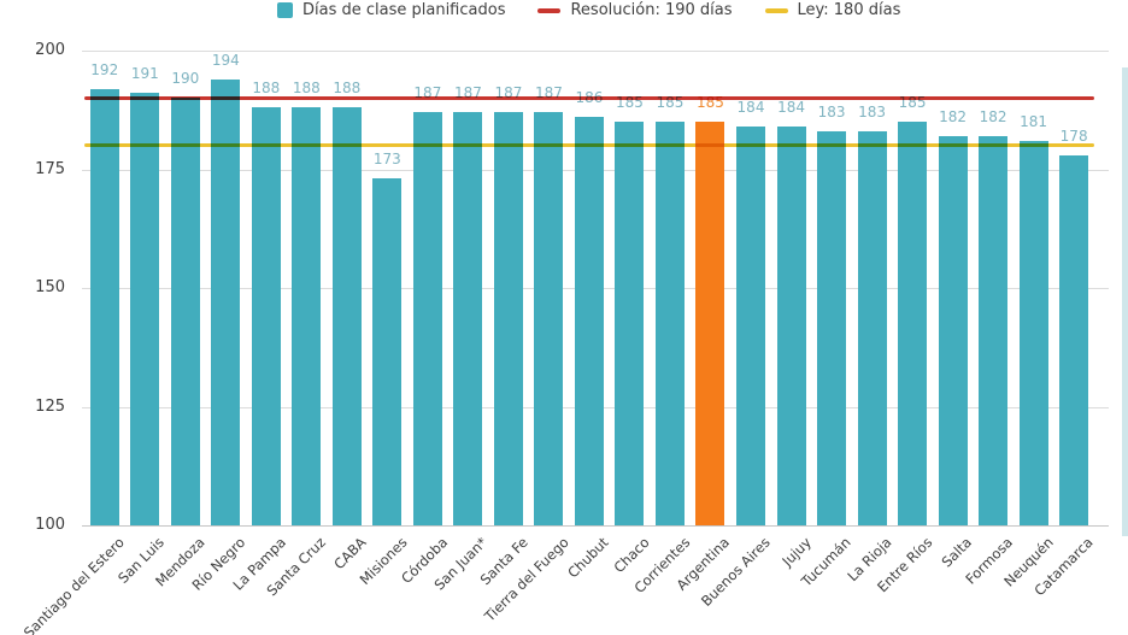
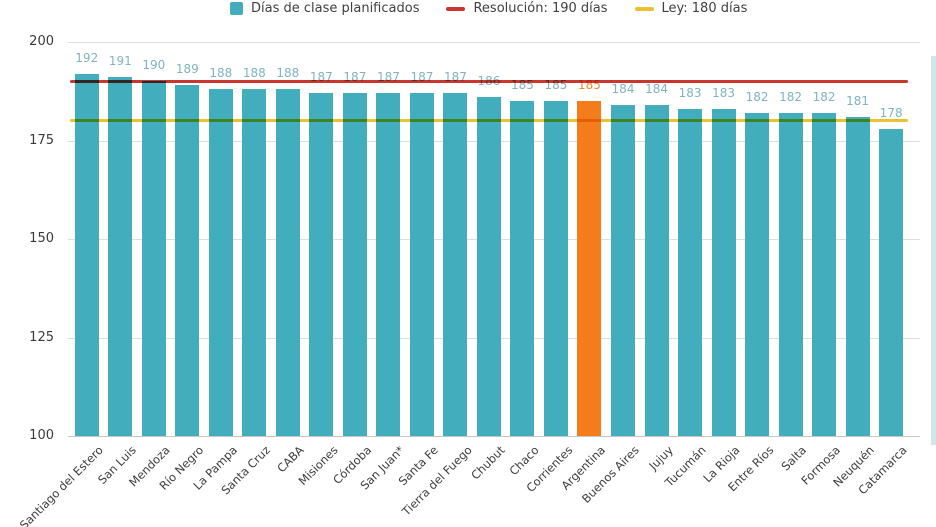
Río Negro: 194 -> 189
Misiones: 173 -> 187
Entre Ríos: 185 -> 182
